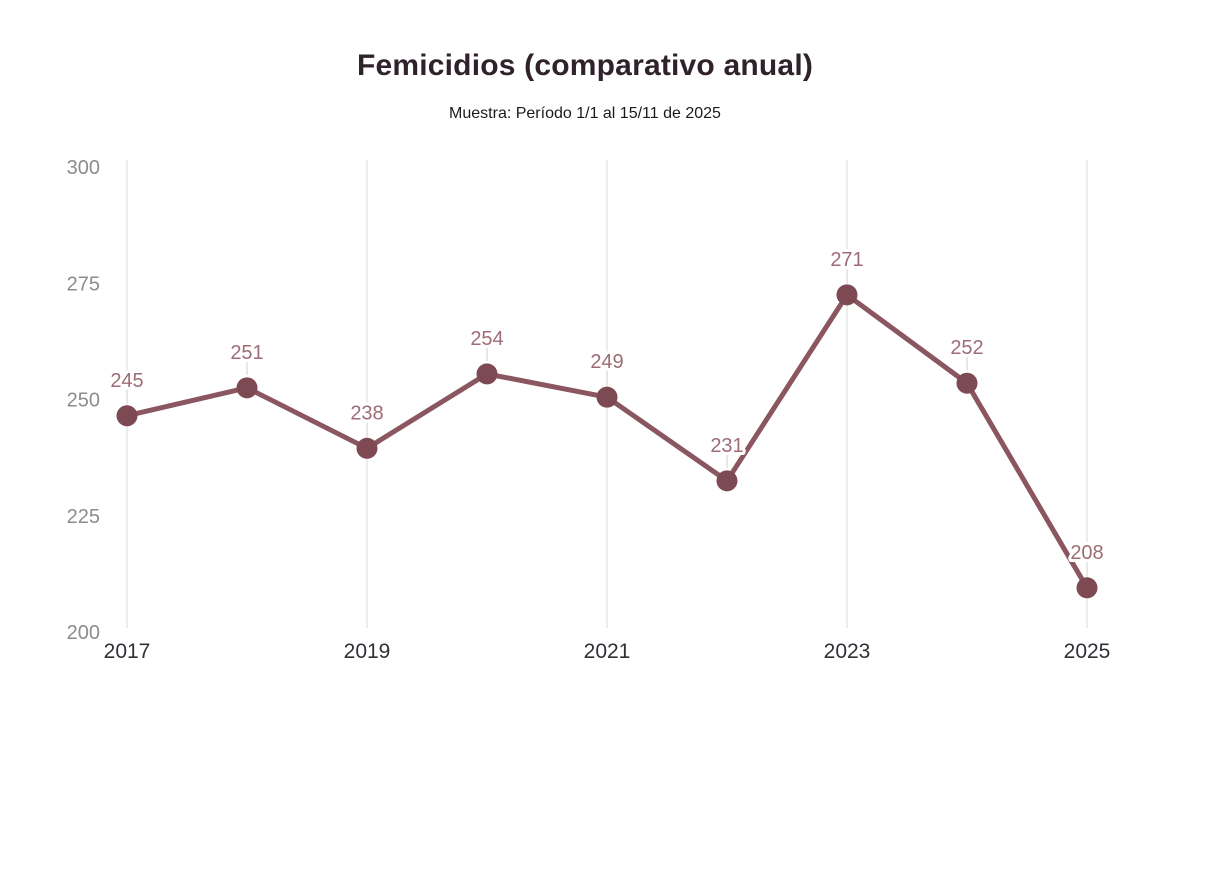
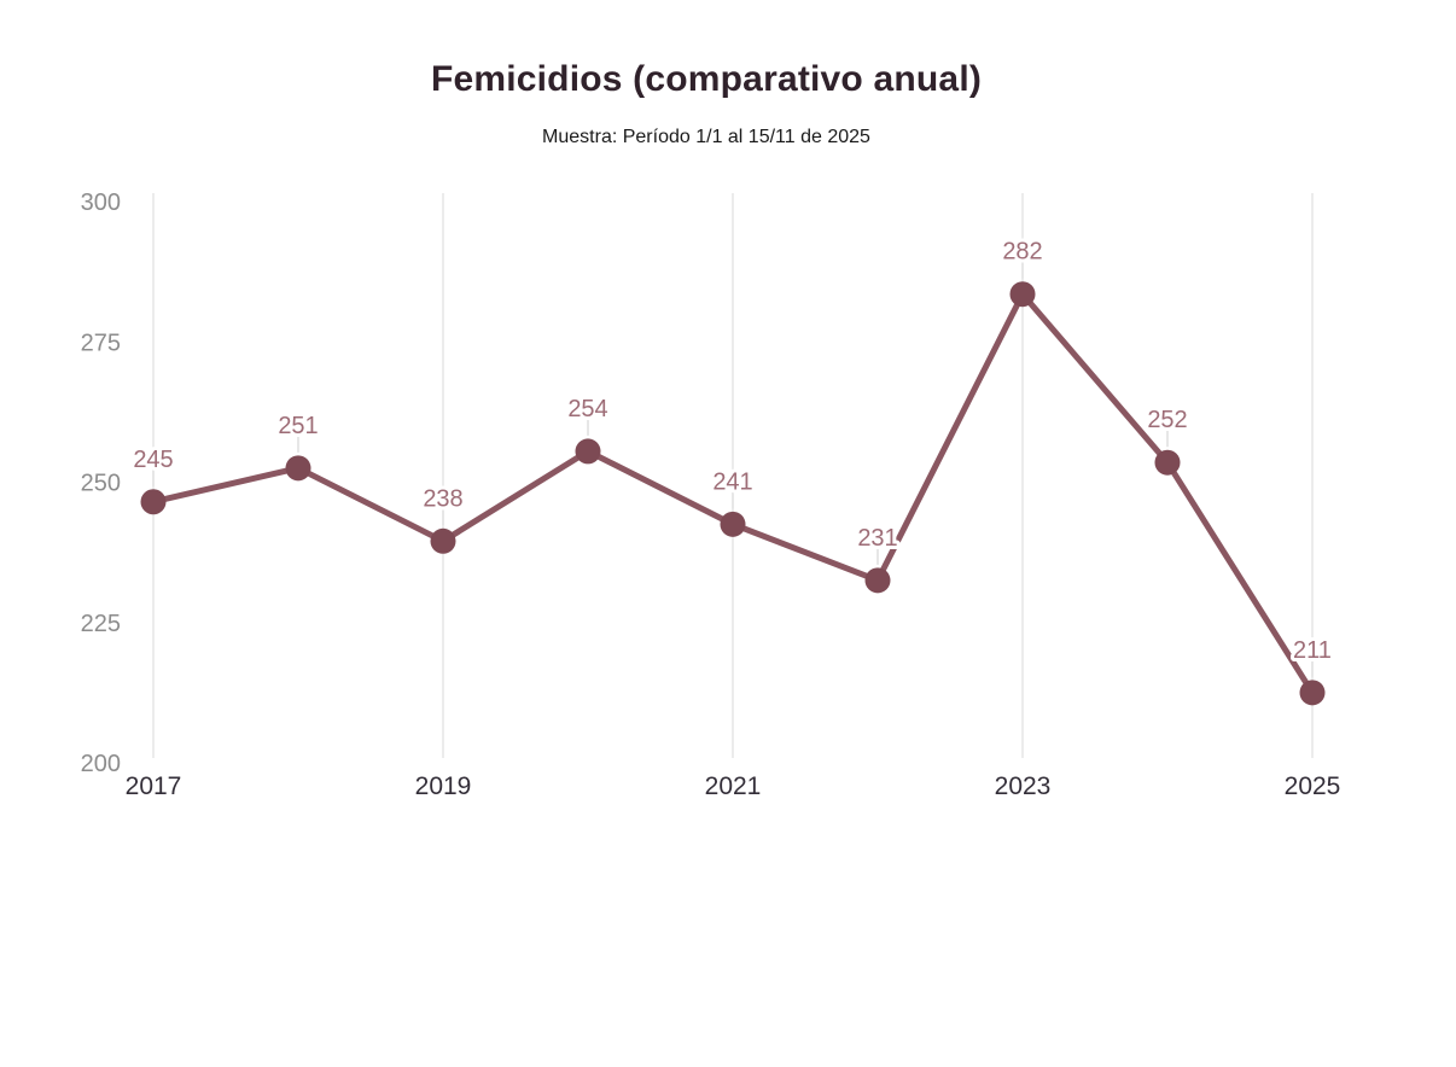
2021: 249 -> 241
2023: 271 -> 282
2025: 208 -> 211
